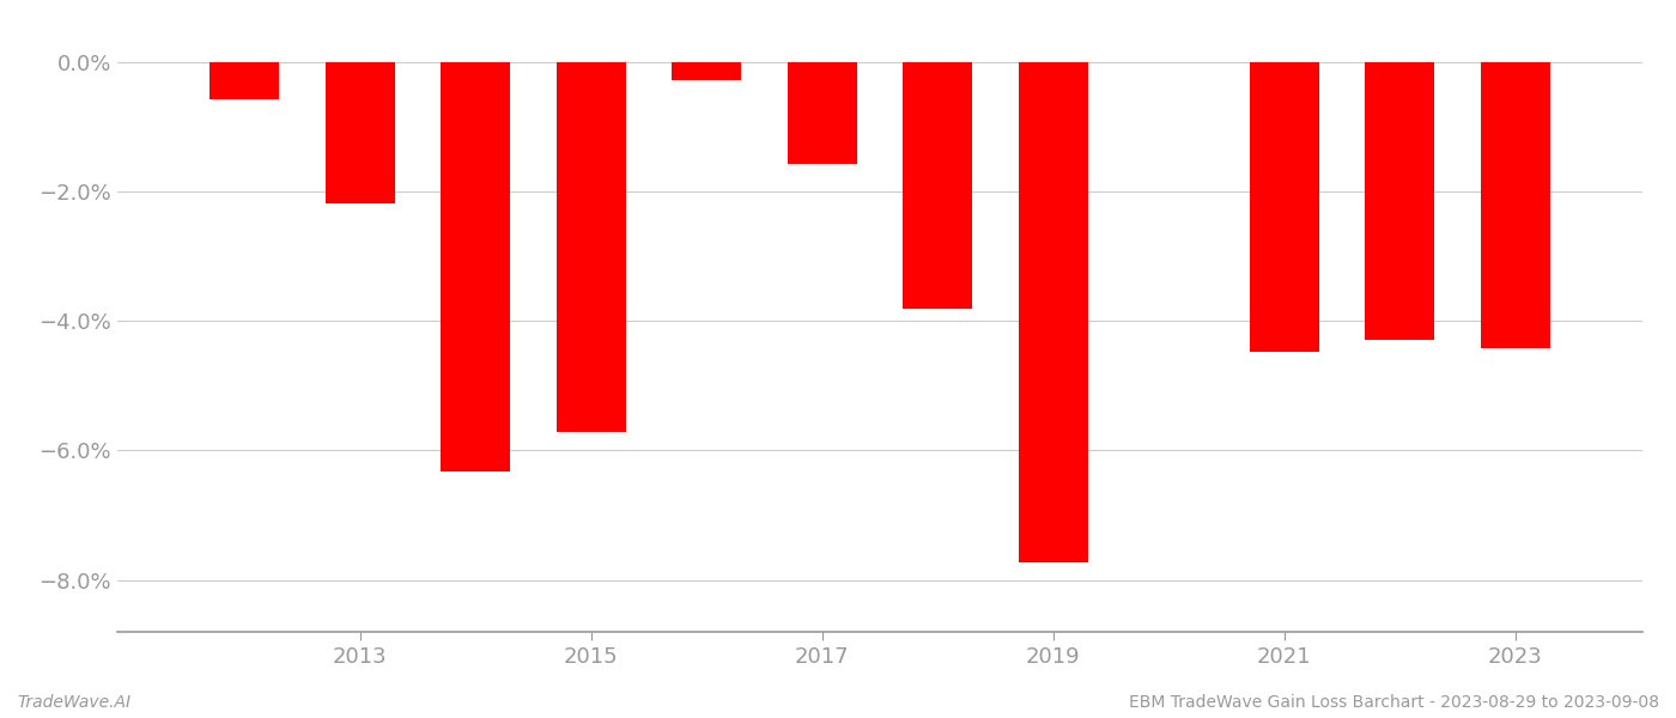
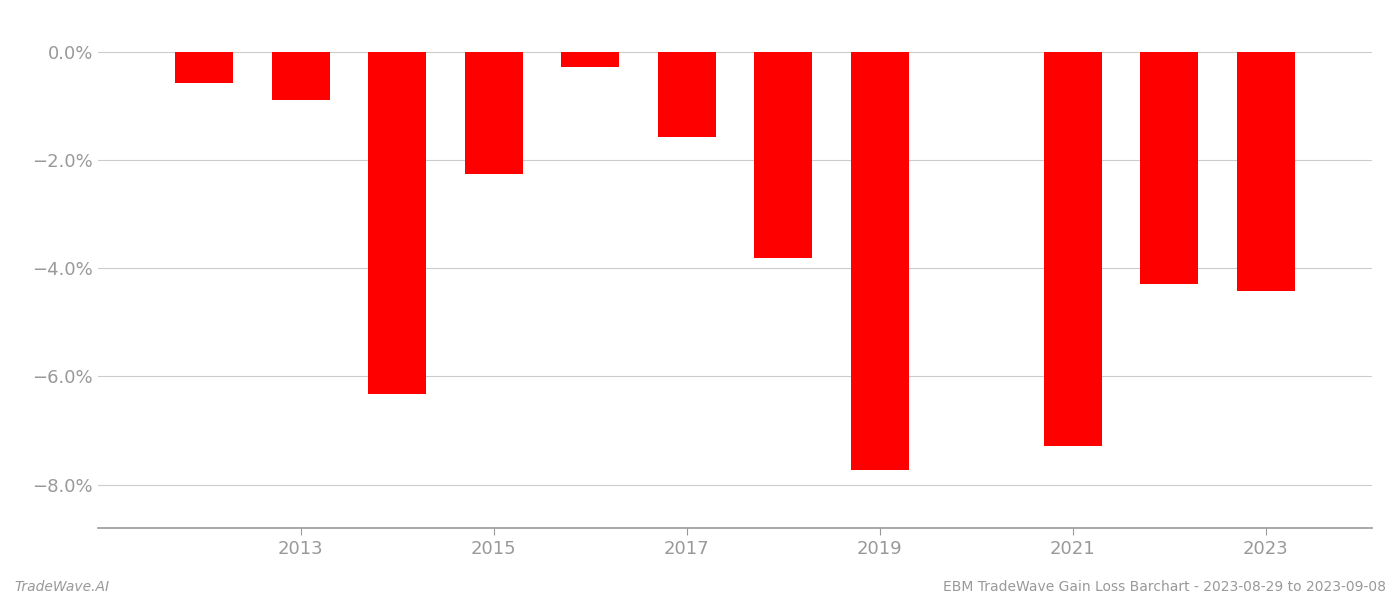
2013: -2.18% -> -0.90%
2015: -5.72% -> -2.26%
2021: -4.48% -> -7.28%
